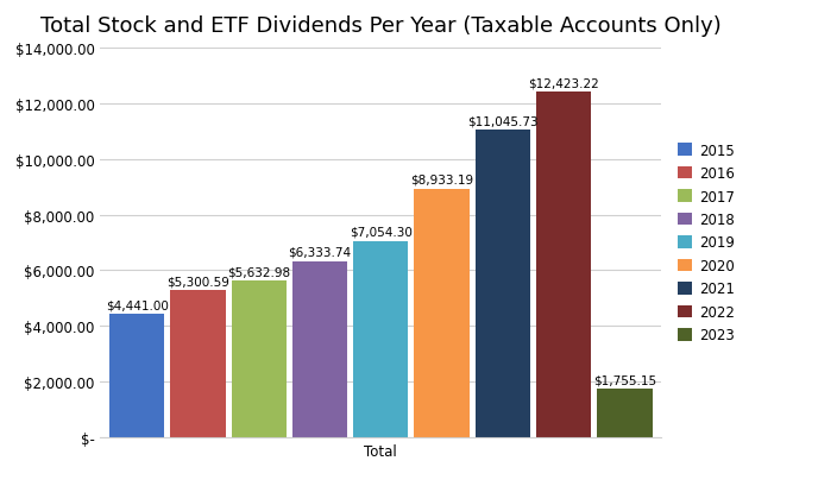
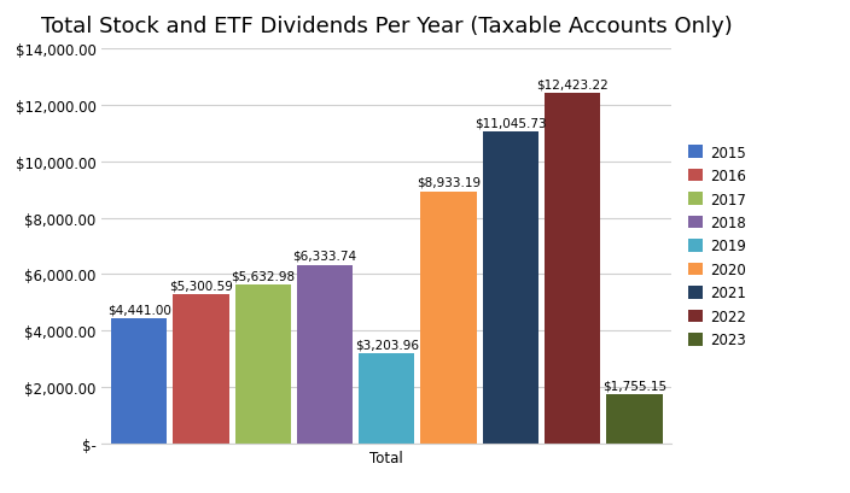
Total: $7,054.30 -> $3,203.96
